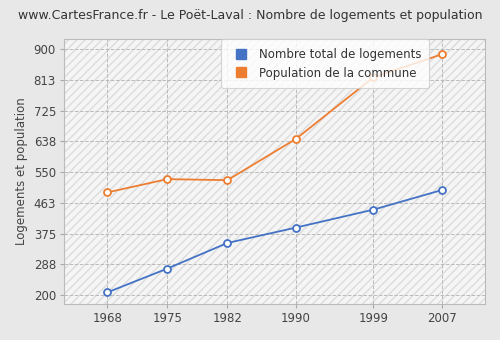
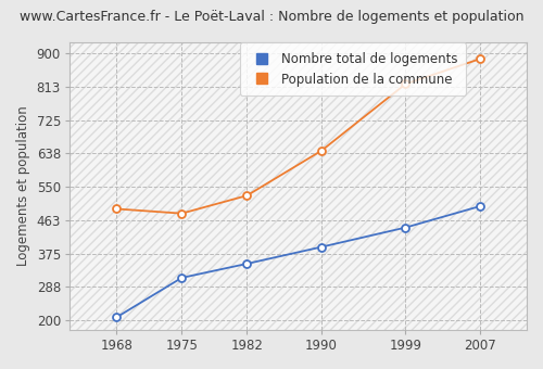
Nombre total de logements/1975: 275 -> 311
Population de la commune/1975: 530 -> 480
